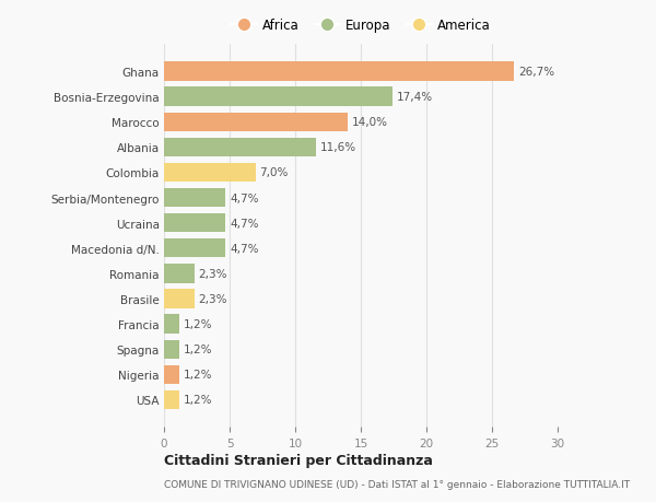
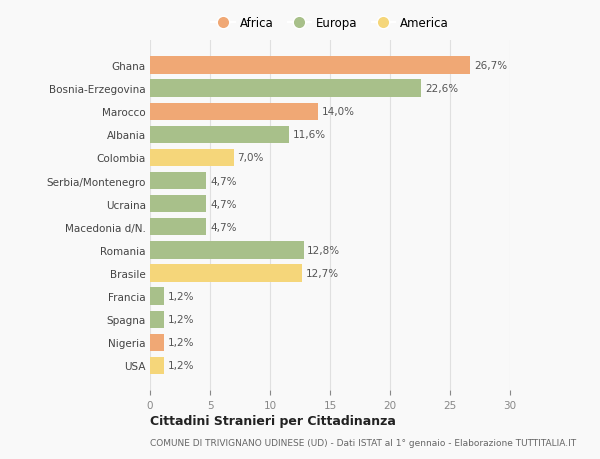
Bosnia-Erzegovina: 17,4% -> 22,6%
Romania: 2,3% -> 12,8%
Brasile: 2,3% -> 12,7%
